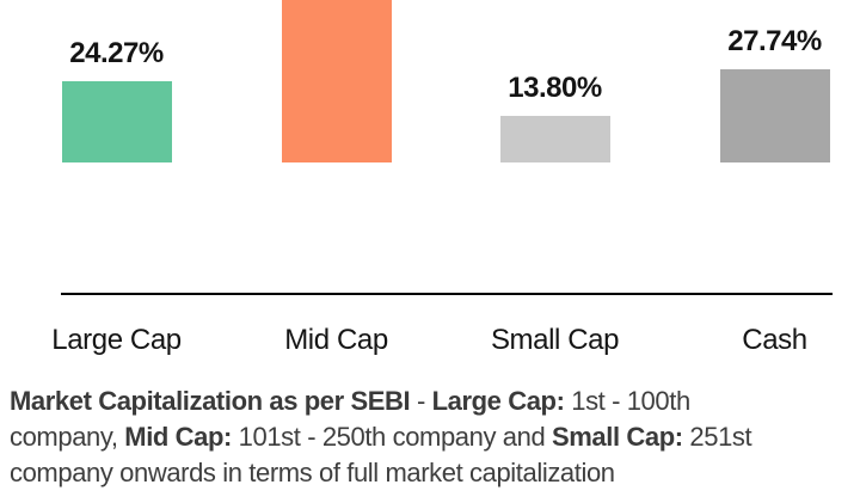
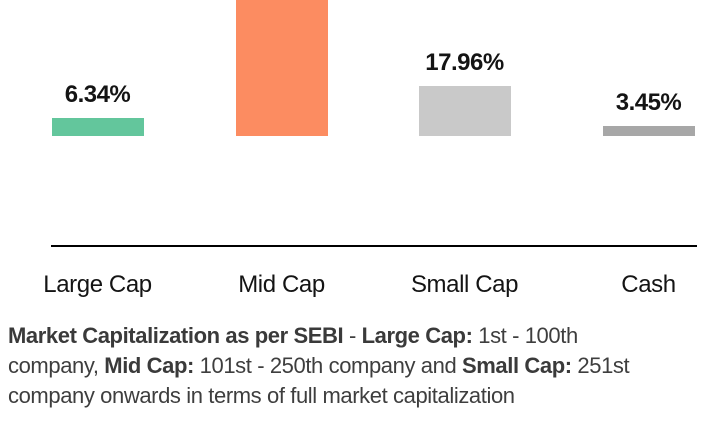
Large Cap: 24.27% -> 6.34%
Small Cap: 13.80% -> 17.96%
Cash: 27.74% -> 3.45%
